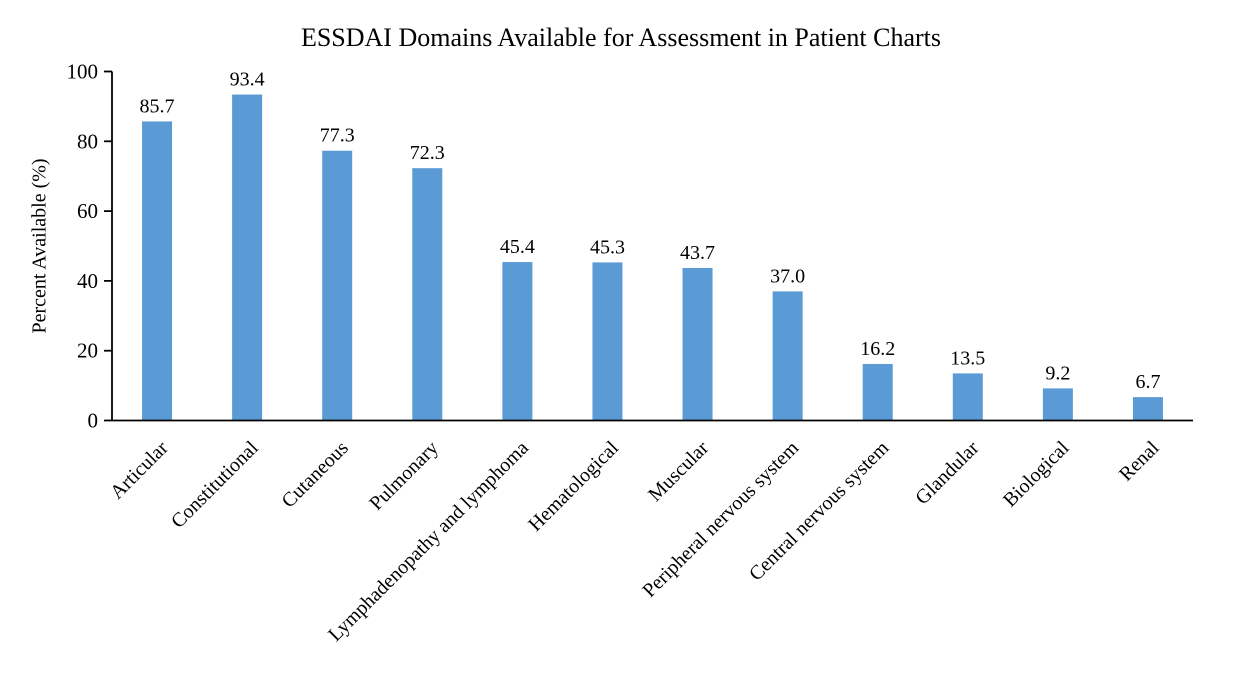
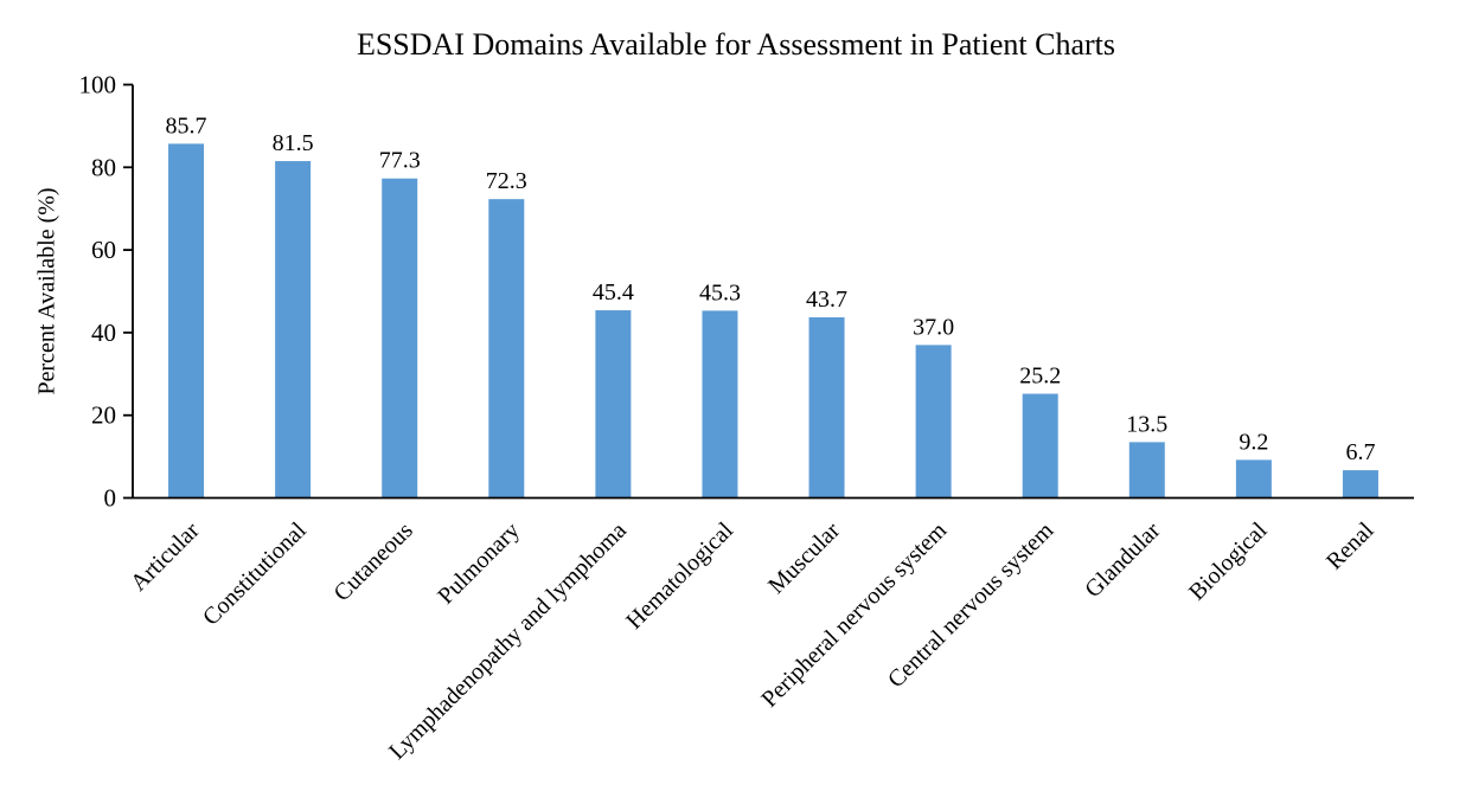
Constitutional: 93.4 -> 81.5
Central nervous system: 16.2 -> 25.2
